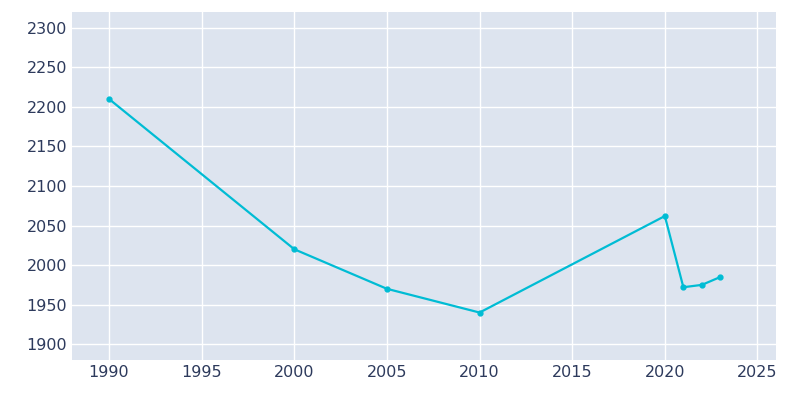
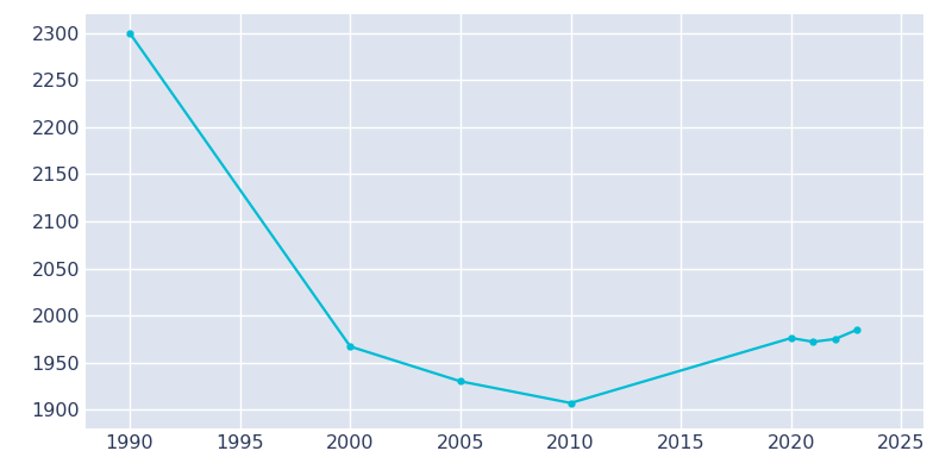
1990: 2210 -> 2300
2000: 2020 -> 1967
2005: 1970 -> 1930
2010: 1940 -> 1907
2020: 2062 -> 1976
